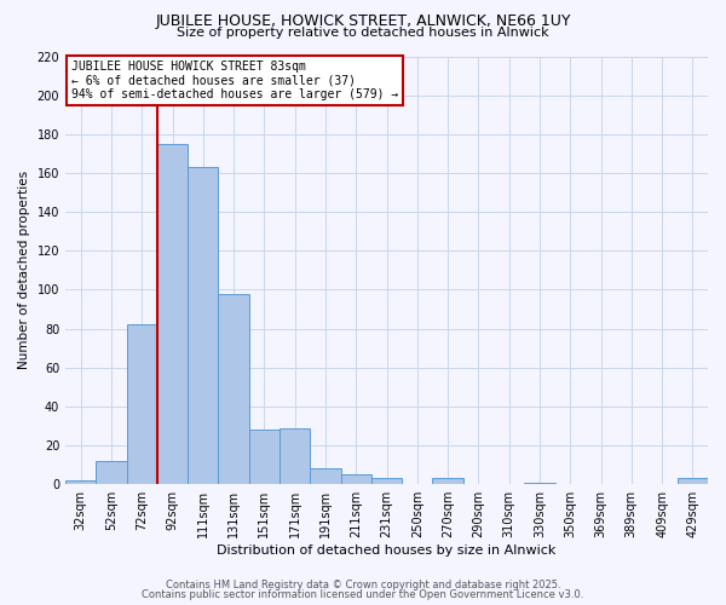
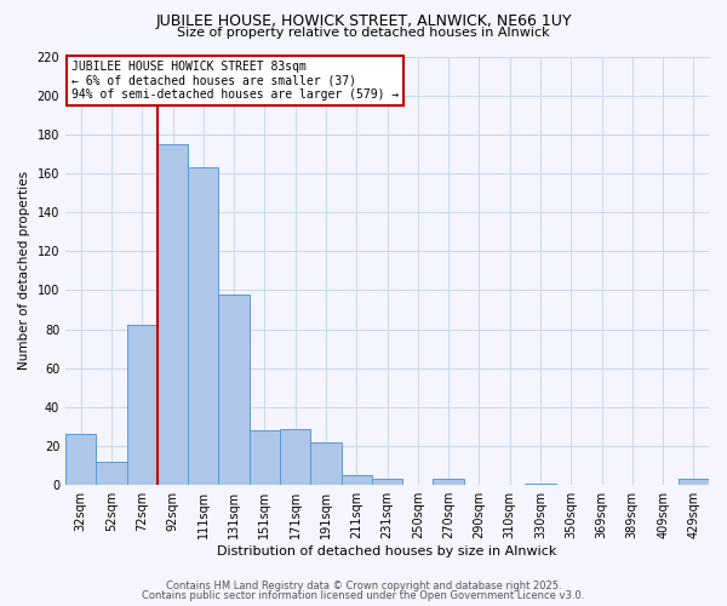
32sqm: 2 -> 26
191sqm: 8 -> 22
